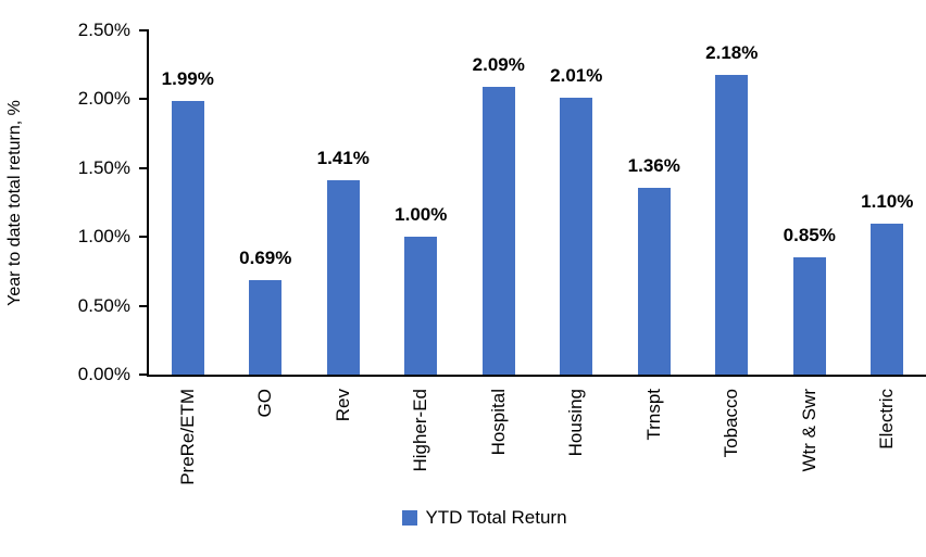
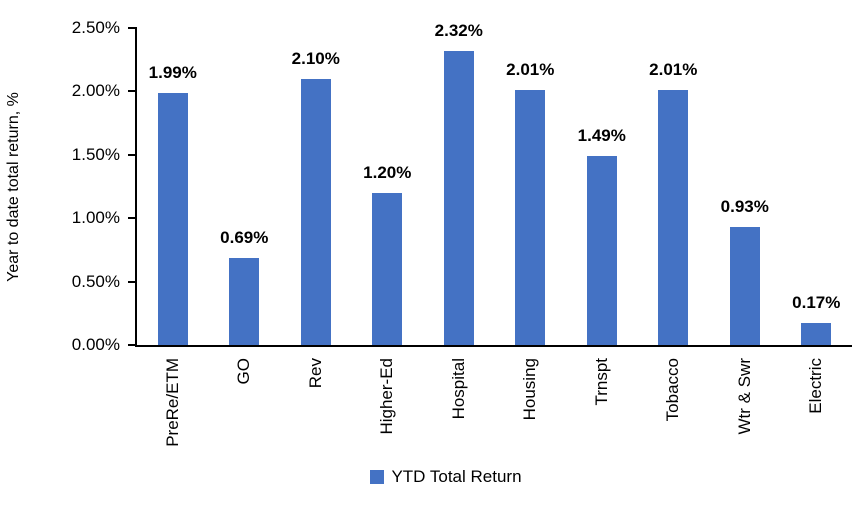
Rev: 1.41% -> 2.10%
Higher-Ed: 1.00% -> 1.20%
Hospital: 2.09% -> 2.32%
Trnspt: 1.36% -> 1.49%
Tobacco: 2.18% -> 2.01%
Wtr & Swr: 0.85% -> 0.93%
Electric: 1.10% -> 0.17%
